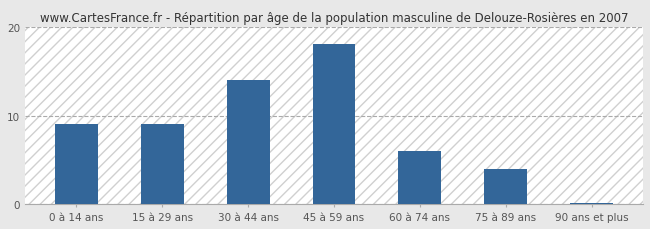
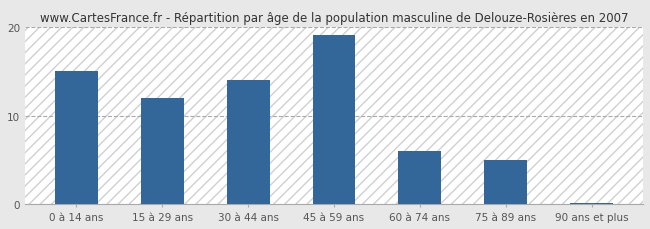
0 à 14 ans: 9.0 -> 15.0
15 à 29 ans: 9.0 -> 12.0
45 à 59 ans: 18.0 -> 19.0
75 à 89 ans: 4.0 -> 5.0
